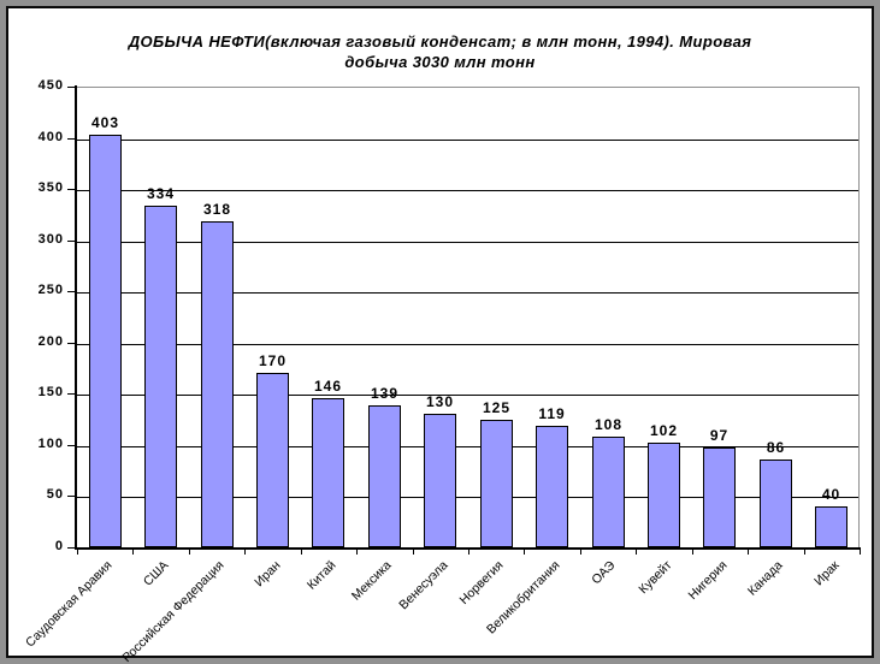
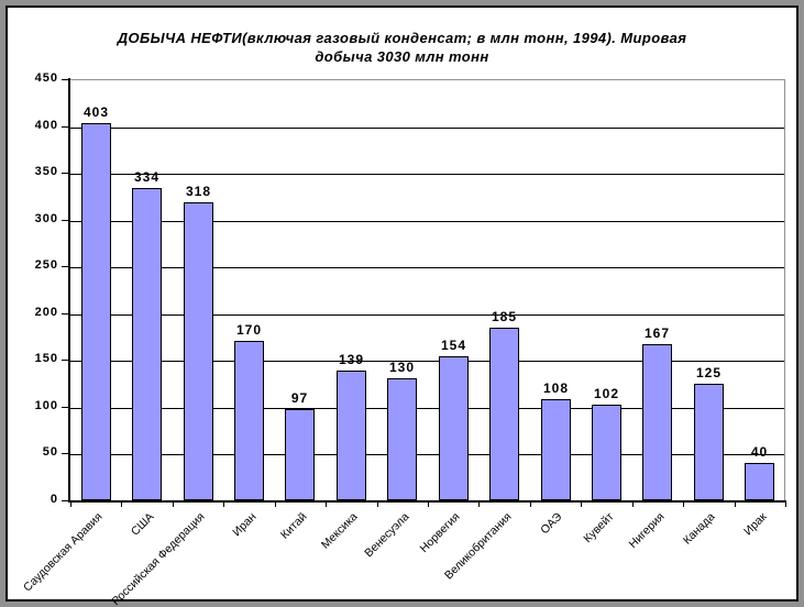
Китай: 146 -> 97
Норвегия: 125 -> 154
Великобритания: 119 -> 185
Нигерия: 97 -> 167
Канада: 86 -> 125
